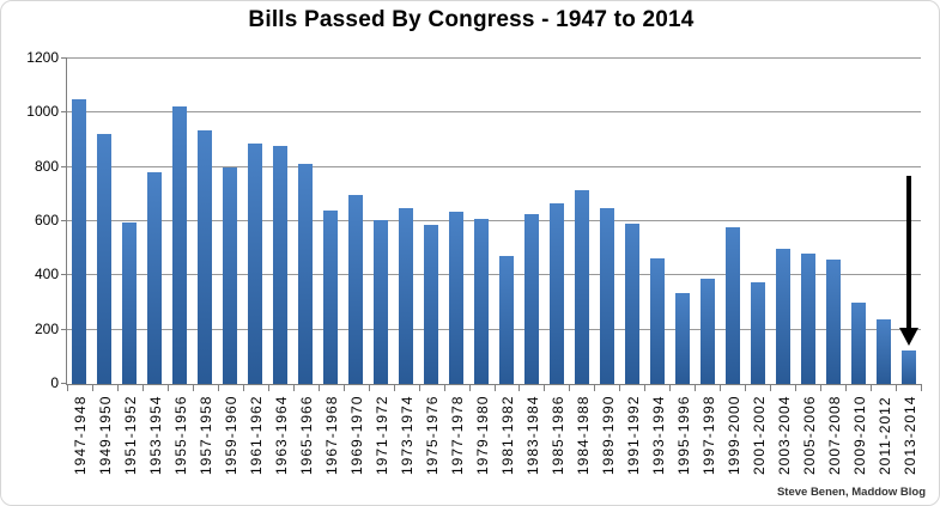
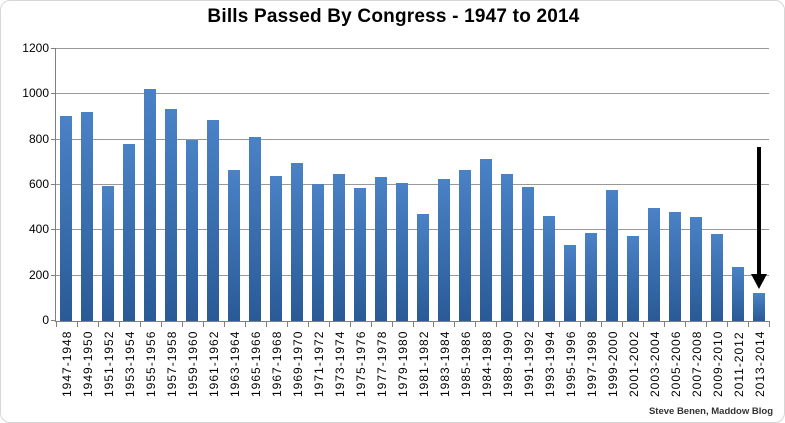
1947-1948: 1050 -> 900
1963-1964: 880 -> 660
2009-2010: 300 -> 380
